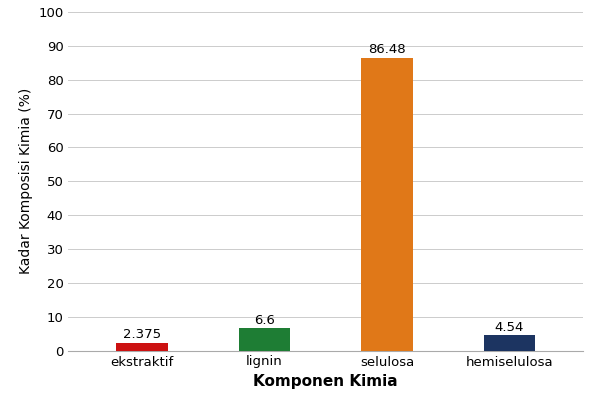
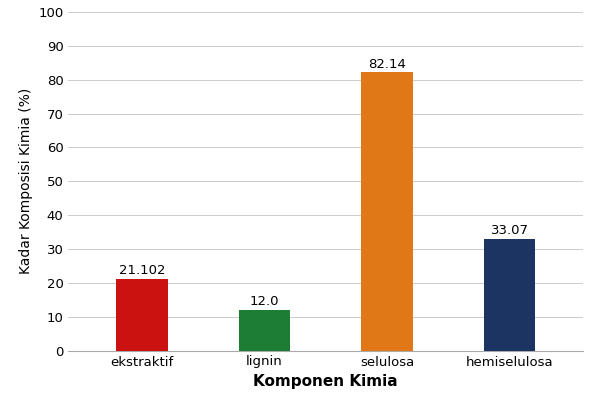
ekstraktif: 2.375 -> 21.102
lignin: 6.6 -> 12.0
selulosa: 86.48 -> 82.14
hemiselulosa: 4.54 -> 33.07
